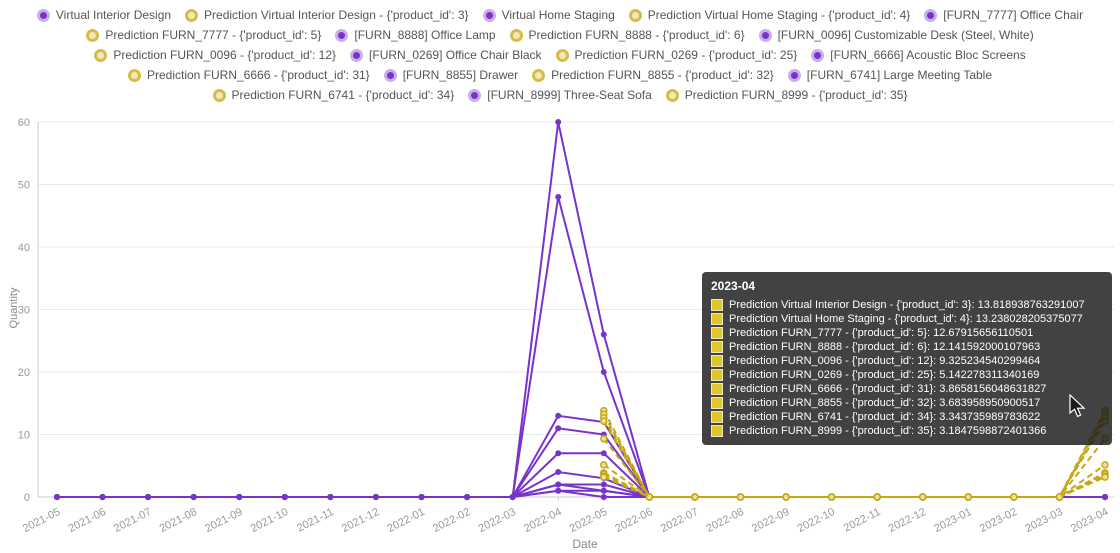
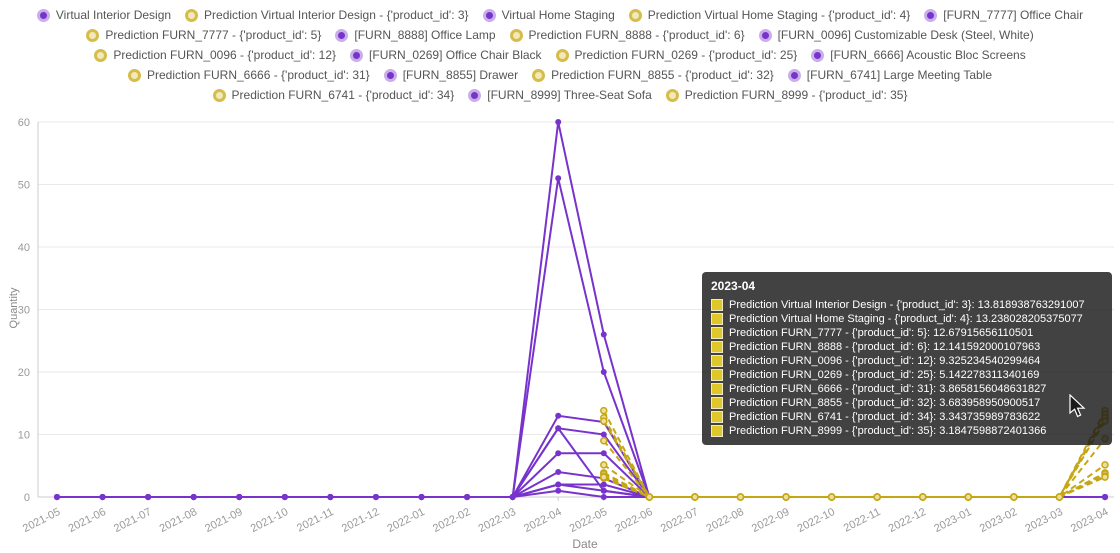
Virtual Home Staging/2022-04: 48 -> 51
[FURN_6741] Large Meeting Table/2022-04: 1 -> 11
Prediction Virtual Home Staging - {'product_id': 4}/2022-05: 13 -> 9
Prediction FURN_0096 - {'product_id': 12}/2022-05: 9 -> 3
